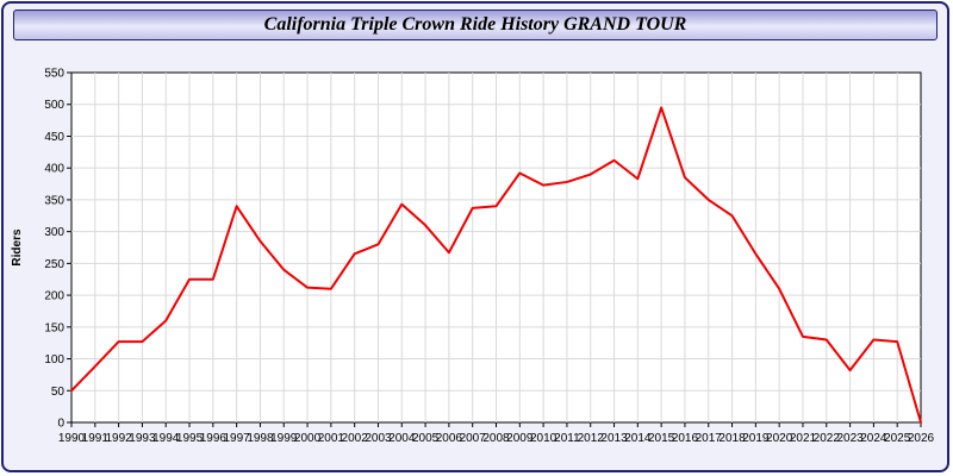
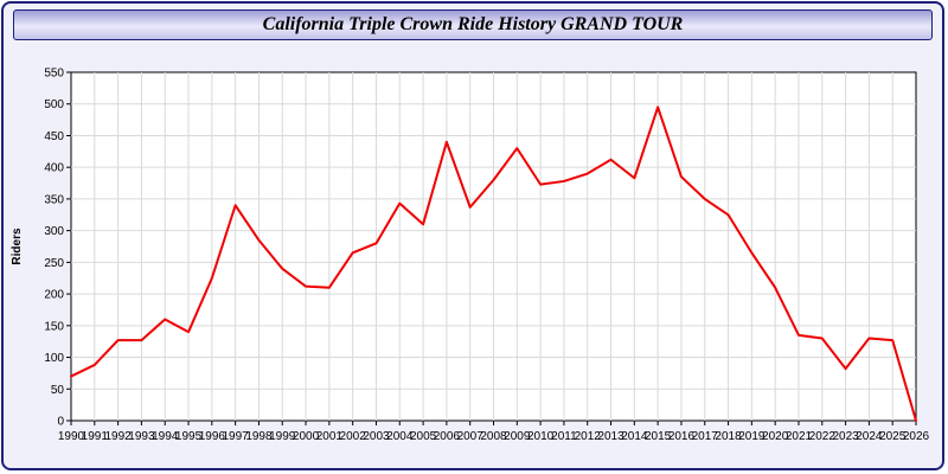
1990: 50 -> 70
1995: 220 -> 140
2006: 270 -> 440
2008: 340 -> 380
2009: 390 -> 430
